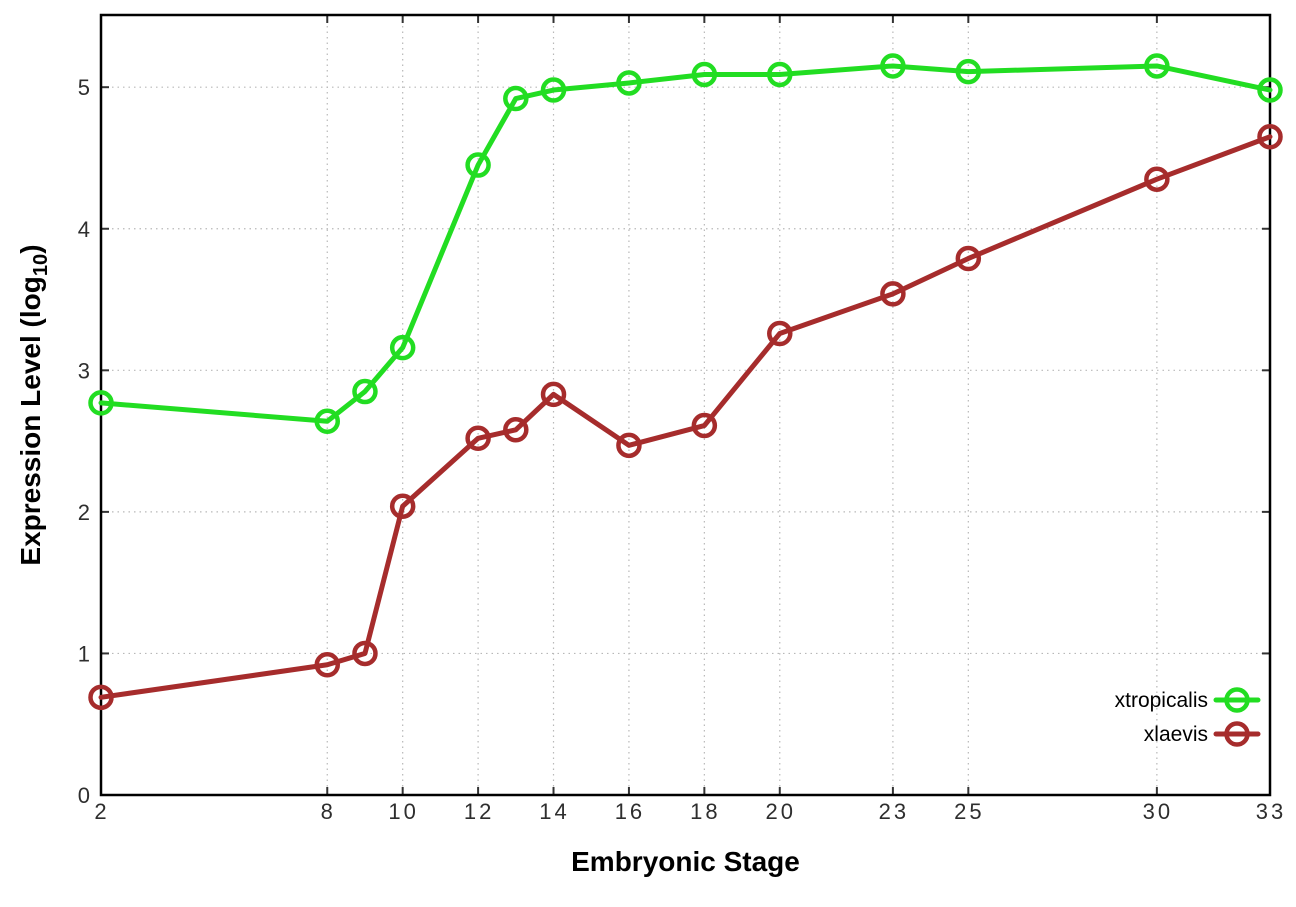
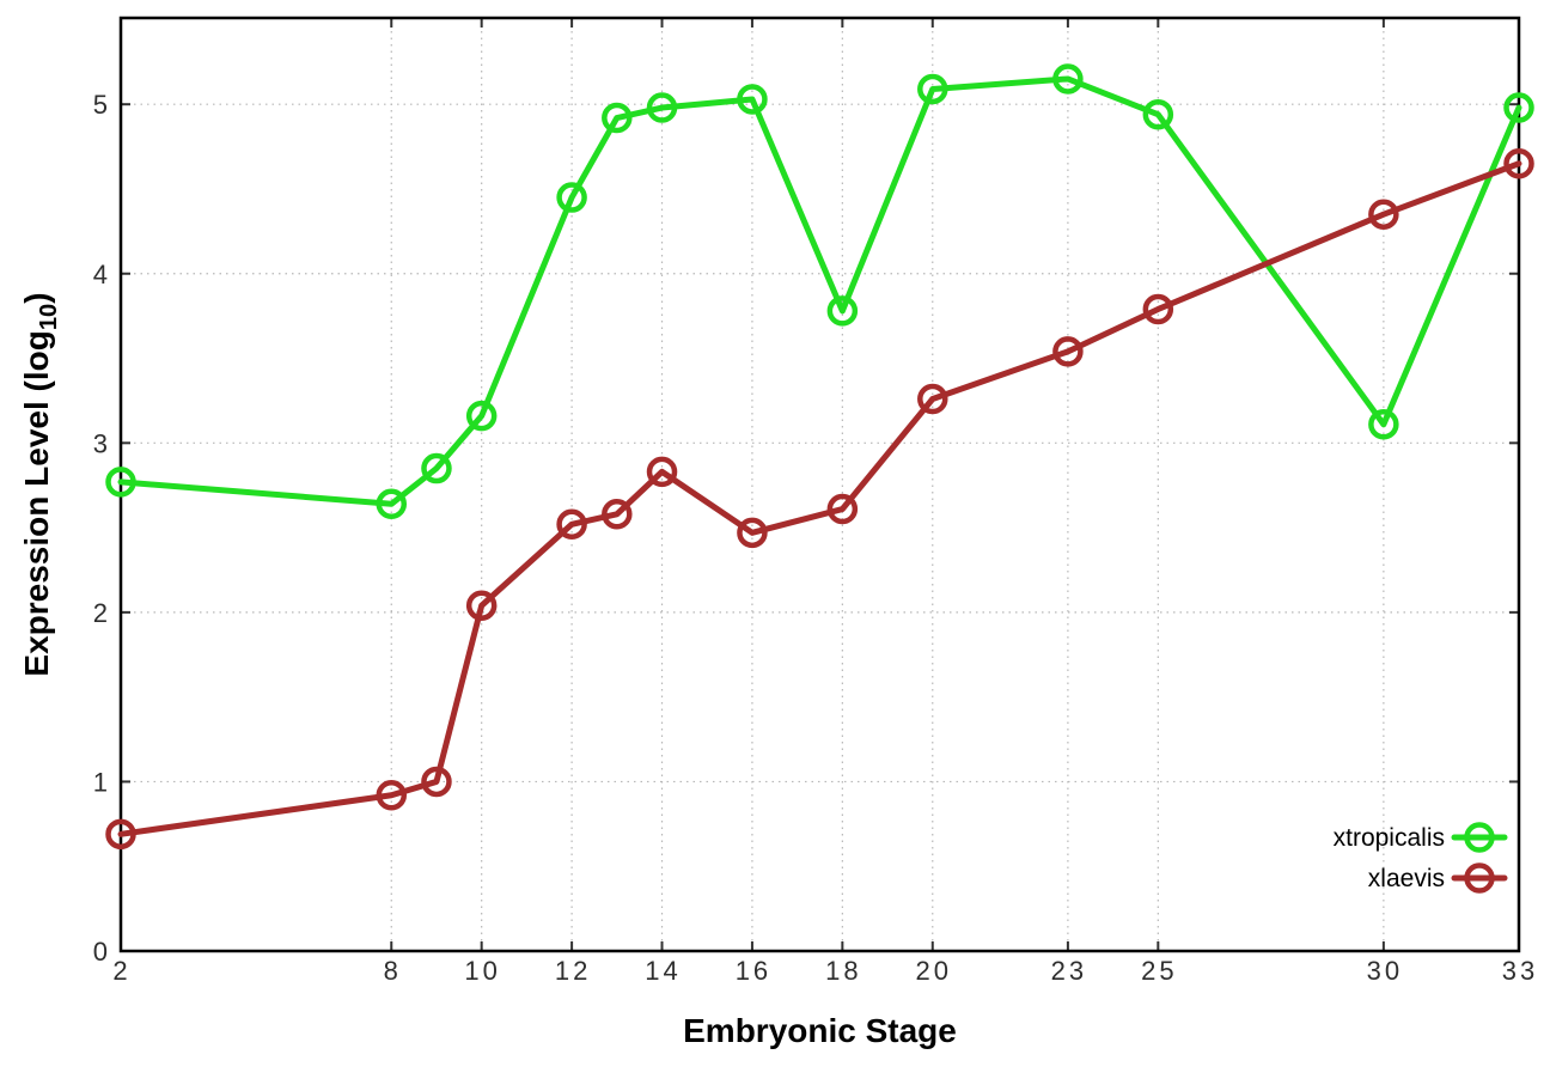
xtropicalis/18: 5.09 -> 3.78
xtropicalis/25: 5.11 -> 4.94
xtropicalis/30: 5.15 -> 3.11
